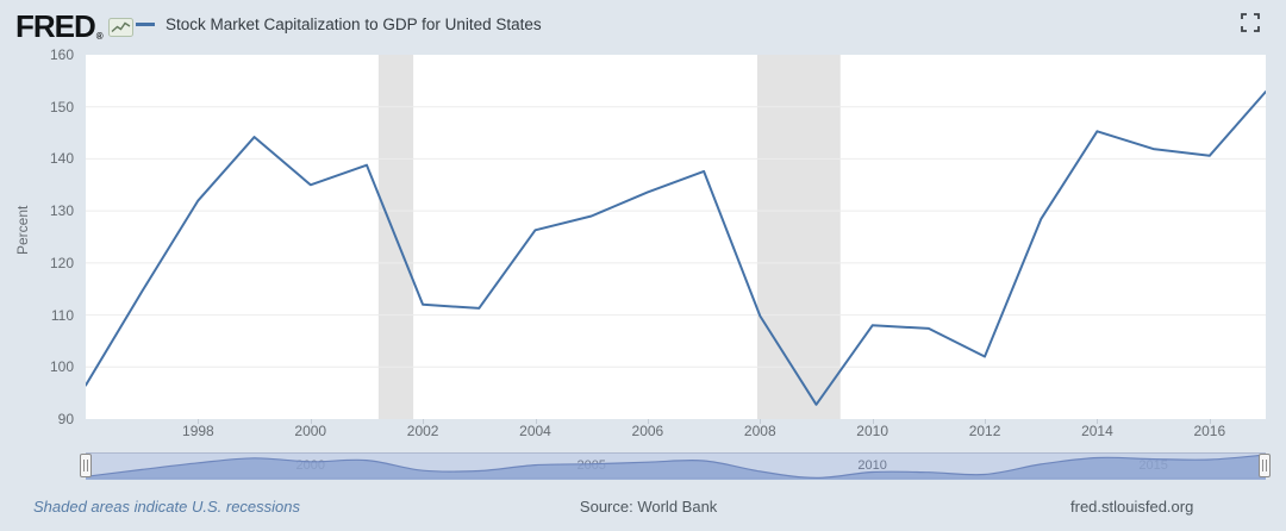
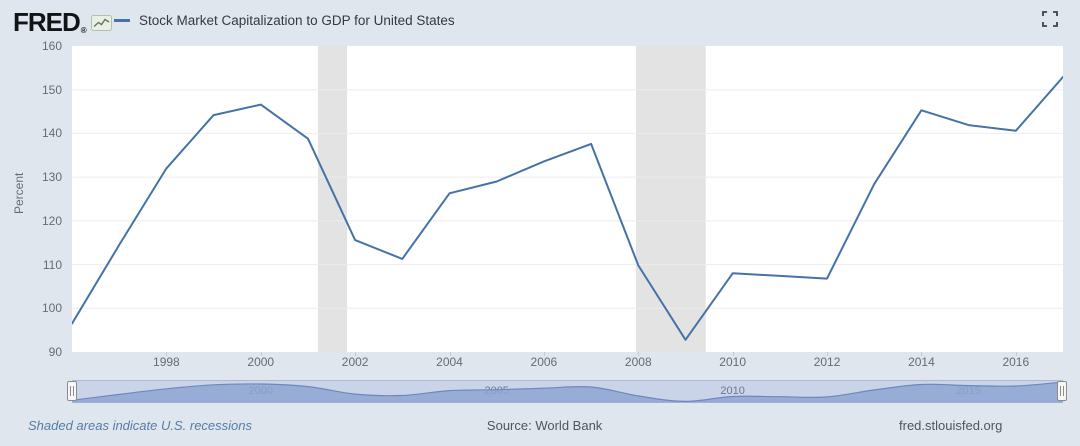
2000: 135 -> 147
2002: 112 -> 116
2012: 102 -> 107
